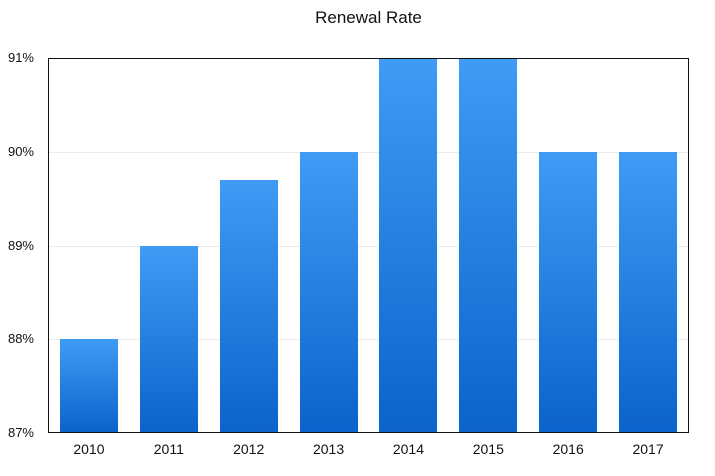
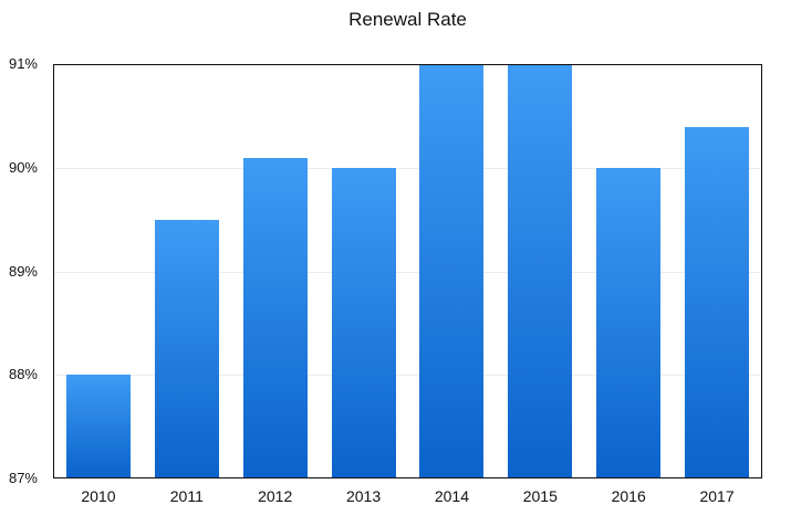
2011: 89.0% -> 89.5%
2012: 89.7% -> 90.1%
2017: 90.0% -> 90.4%
